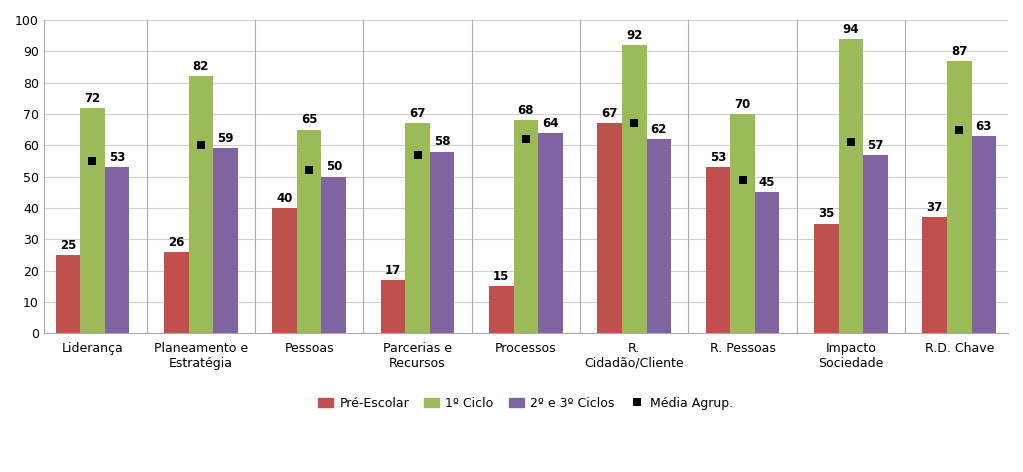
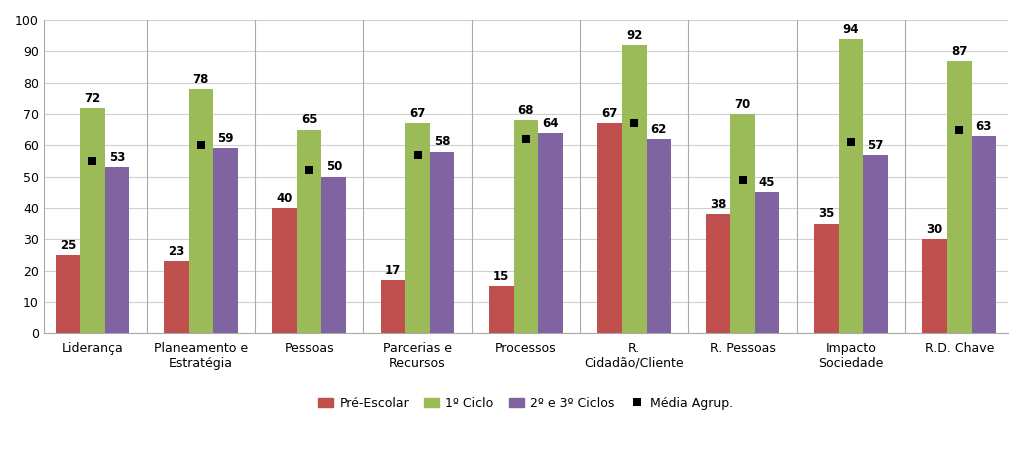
Pré-Escolar/Planeamento e Estratégia: 26 -> 23
1º Ciclo/Planeamento e Estratégia: 82 -> 78
Pré-Escolar/R. Pessoas: 53 -> 38
Pré-Escolar/R.D. Chave: 37 -> 30
